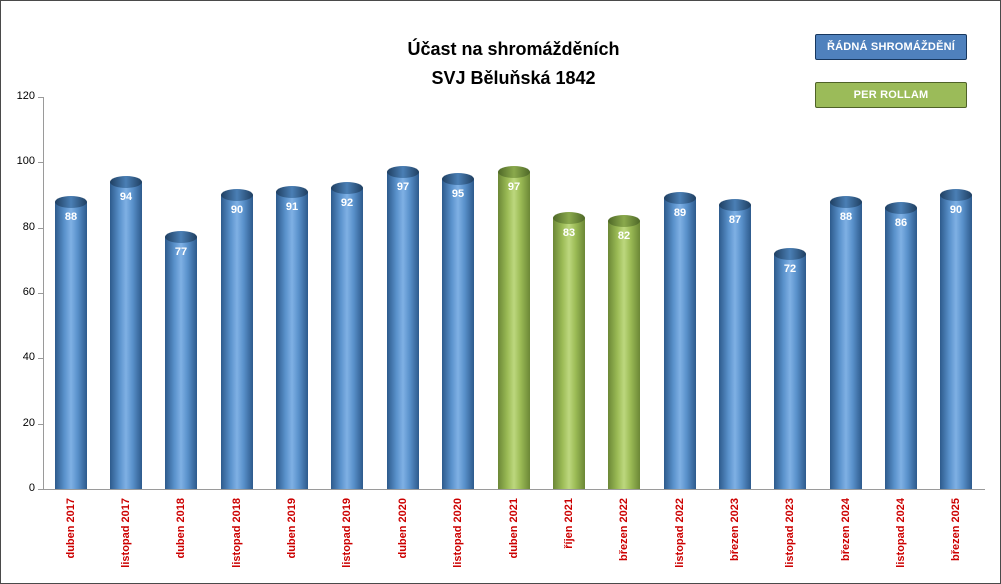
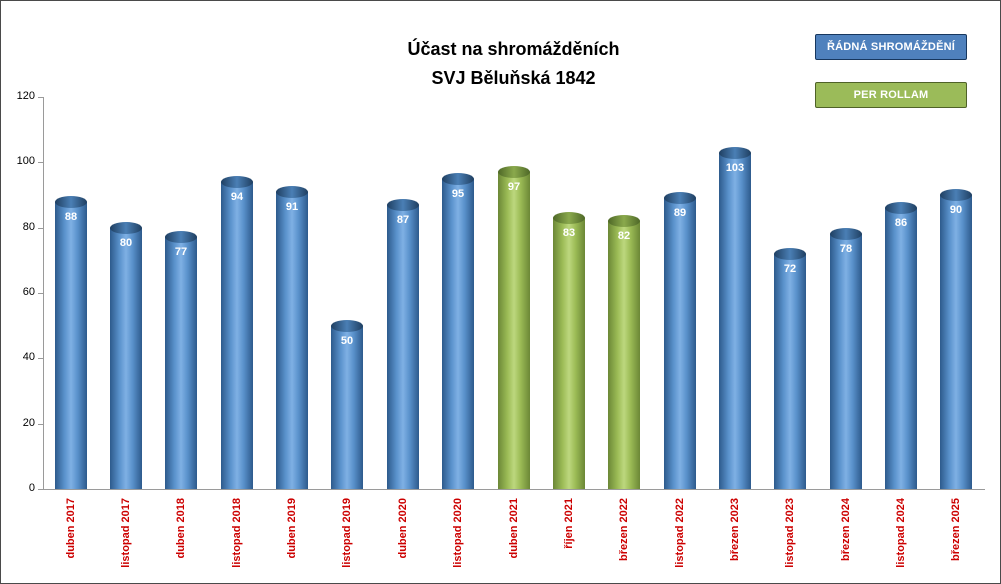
listopad 2017: 94 -> 80
listopad 2018: 90 -> 94
listopad 2019: 92 -> 50
duben 2020: 97 -> 87
březen 2023: 87 -> 103
březen 2024: 88 -> 78
